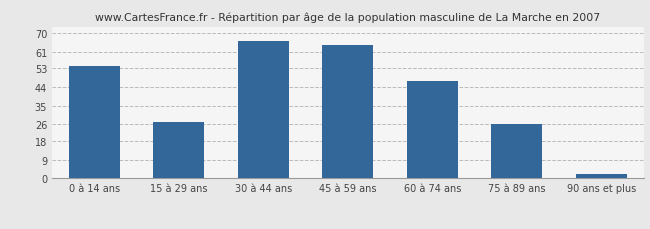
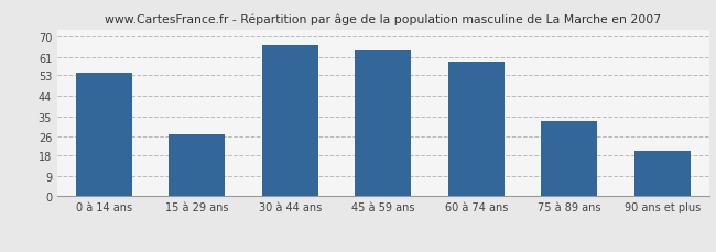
60 à 74 ans: 47 -> 59
75 à 89 ans: 26 -> 33
90 ans et plus: 2 -> 20
